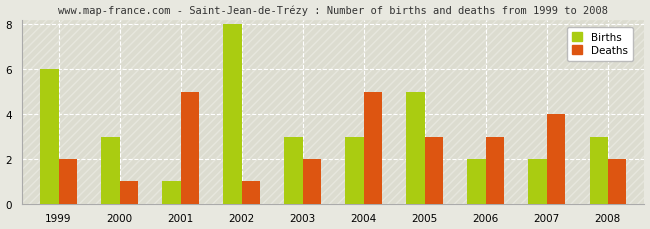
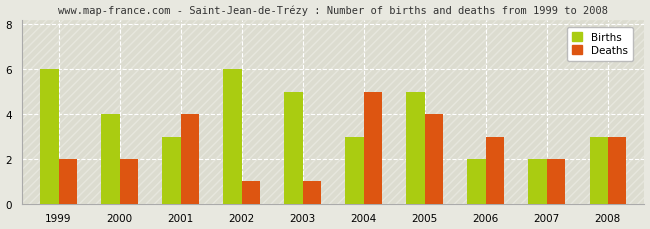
Births/2000: 3 -> 4
Deaths/2000: 1 -> 2
Births/2001: 1 -> 3
Deaths/2001: 5 -> 4
Births/2002: 8 -> 6
Births/2003: 3 -> 5
Deaths/2003: 2 -> 1
Deaths/2005: 3 -> 4
Deaths/2007: 4 -> 2
Deaths/2008: 2 -> 3
